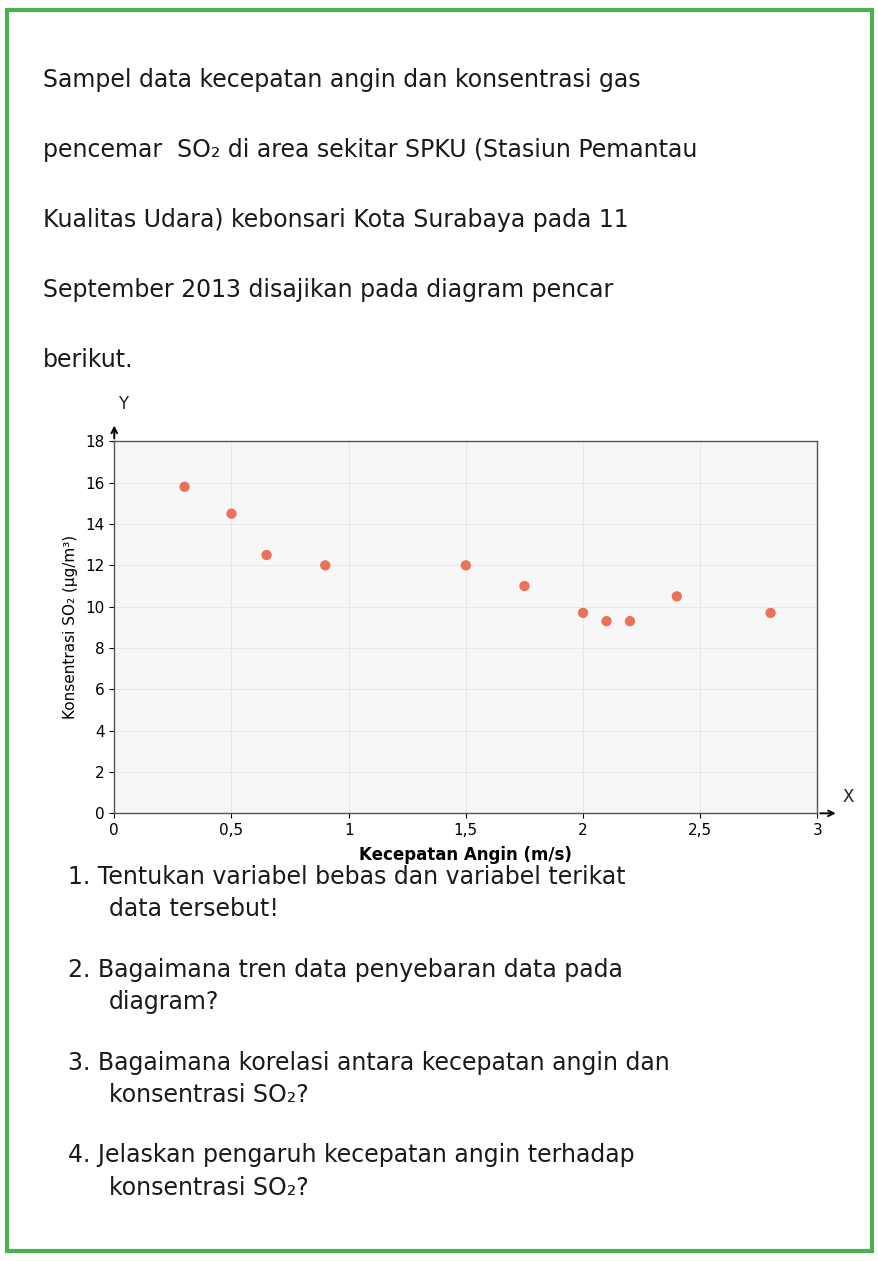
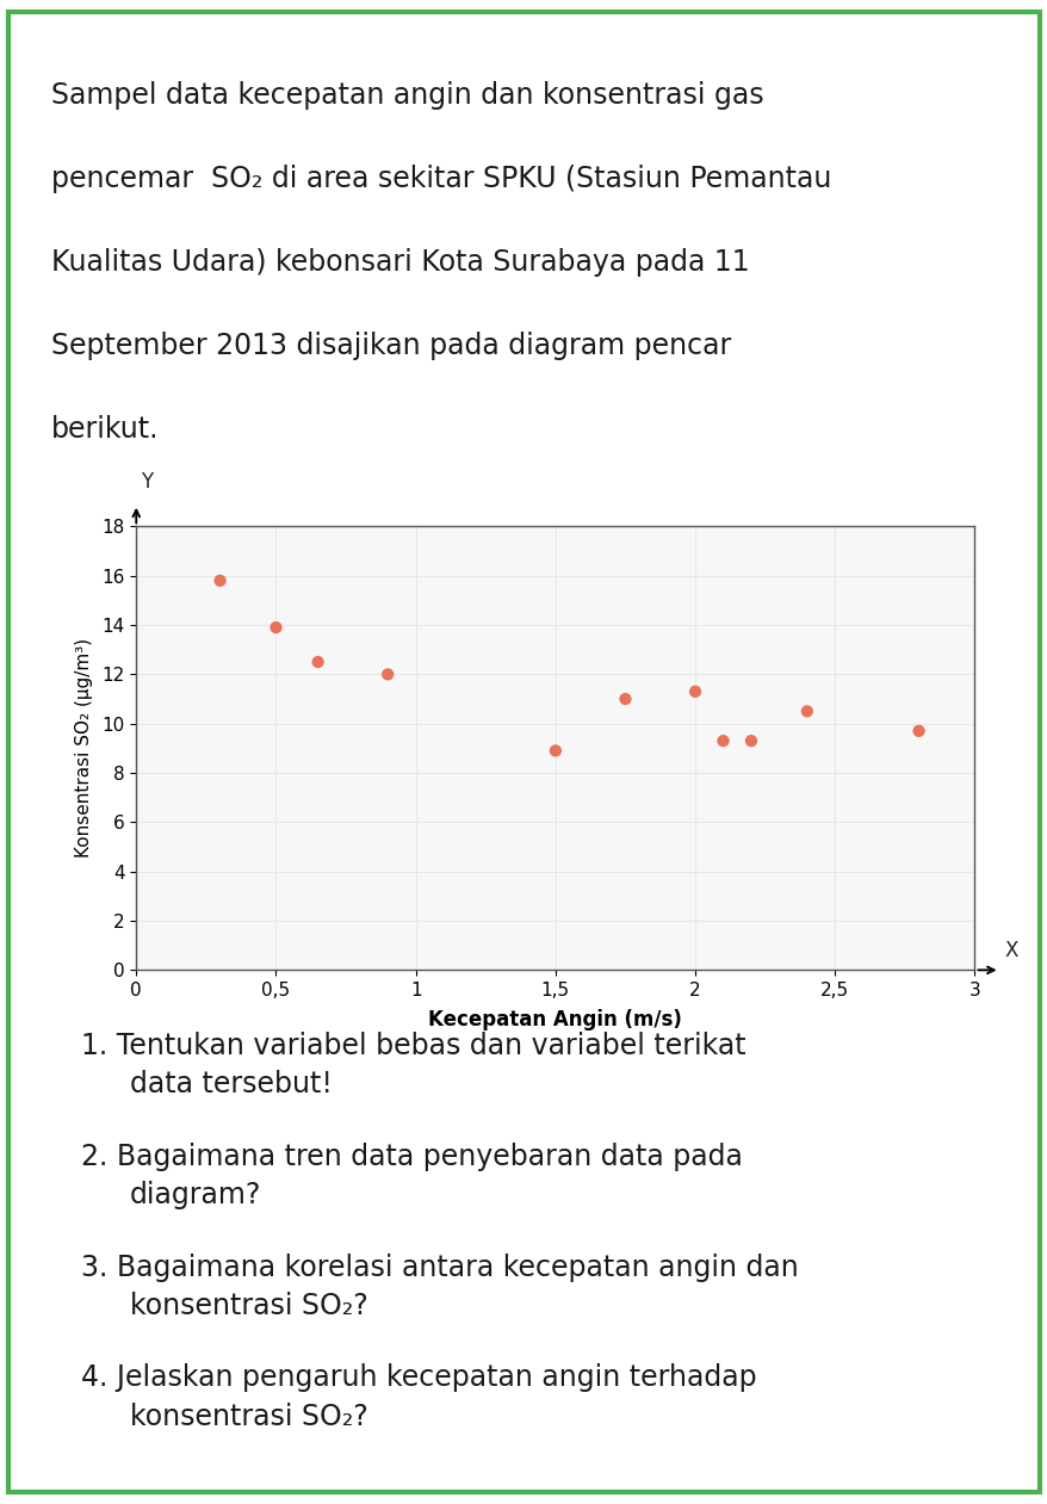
0,5: 14.5 -> 13.9
1,5: 12.0 -> 8.9
2: 9.7 -> 11.3
